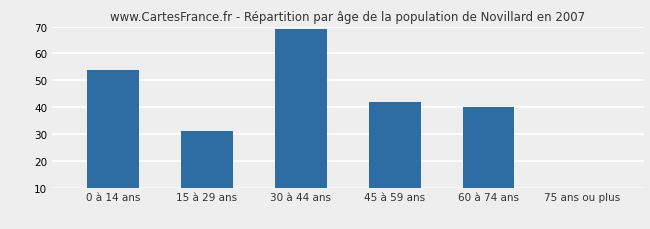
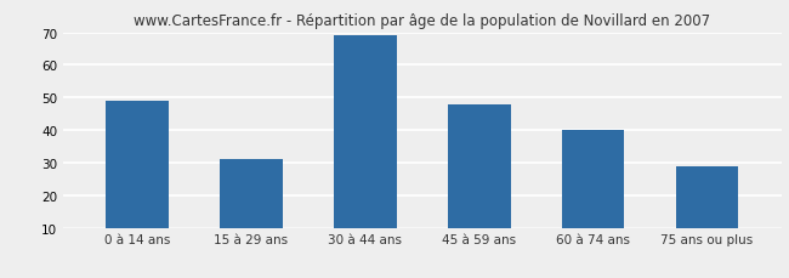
0 à 14 ans: 54 -> 49
45 à 59 ans: 42 -> 48
75 ans ou plus: 10 -> 29
